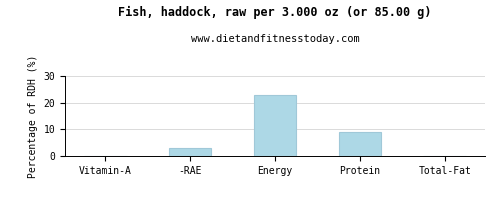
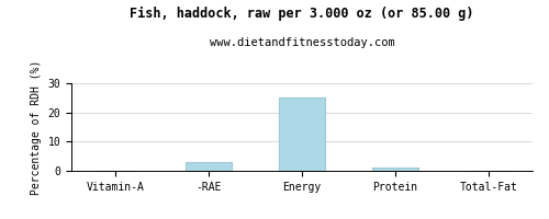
Energy: 23 -> 25
Protein: 9 -> 1
